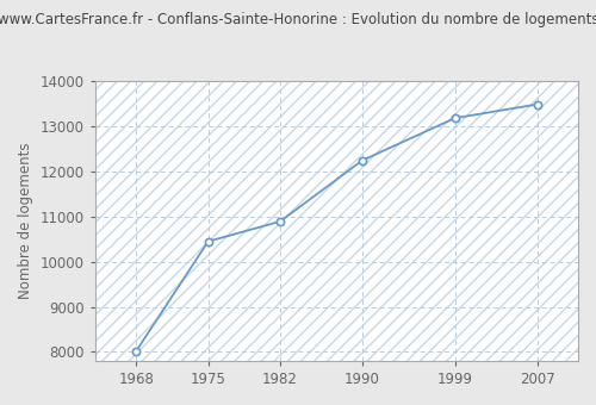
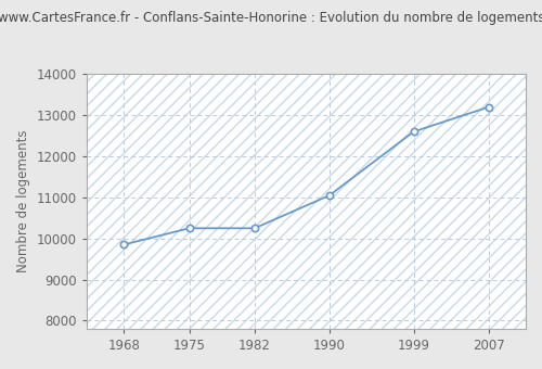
1968: 8010 -> 9850
1975: 10450 -> 10250
1982: 10890 -> 10250
1990: 12250 -> 11050
1999: 13190 -> 12600
2007: 13490 -> 13200
